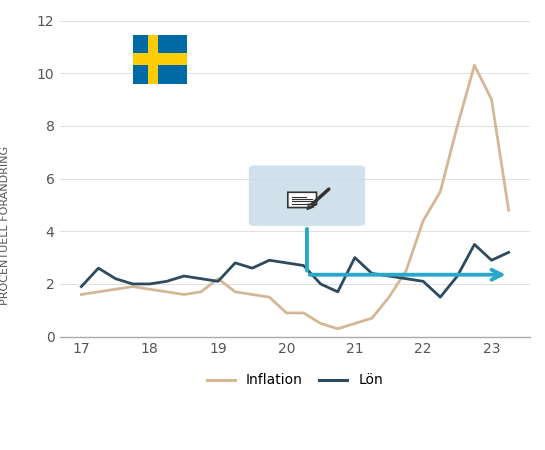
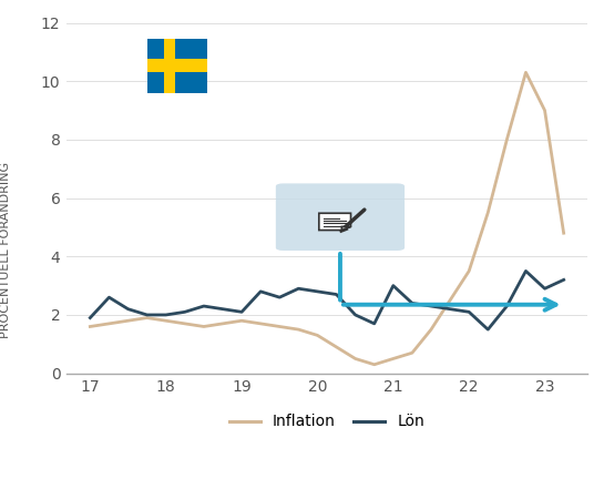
Inflation/19: 2.2 -> 1.8
Inflation/20: 0.9 -> 1.3
Inflation/22: 4.4 -> 3.5
